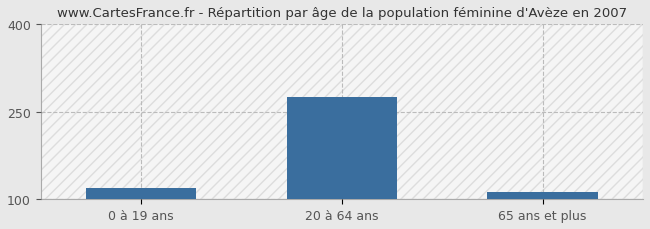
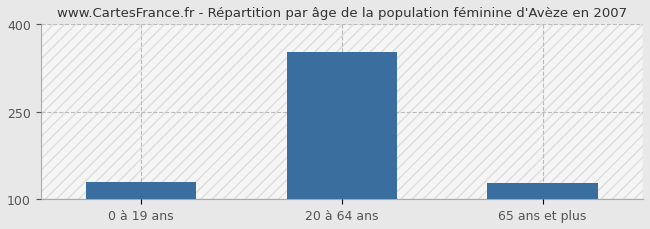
0 à 19 ans: 120 -> 130
20 à 64 ans: 275 -> 352
65 ans et plus: 113 -> 128
